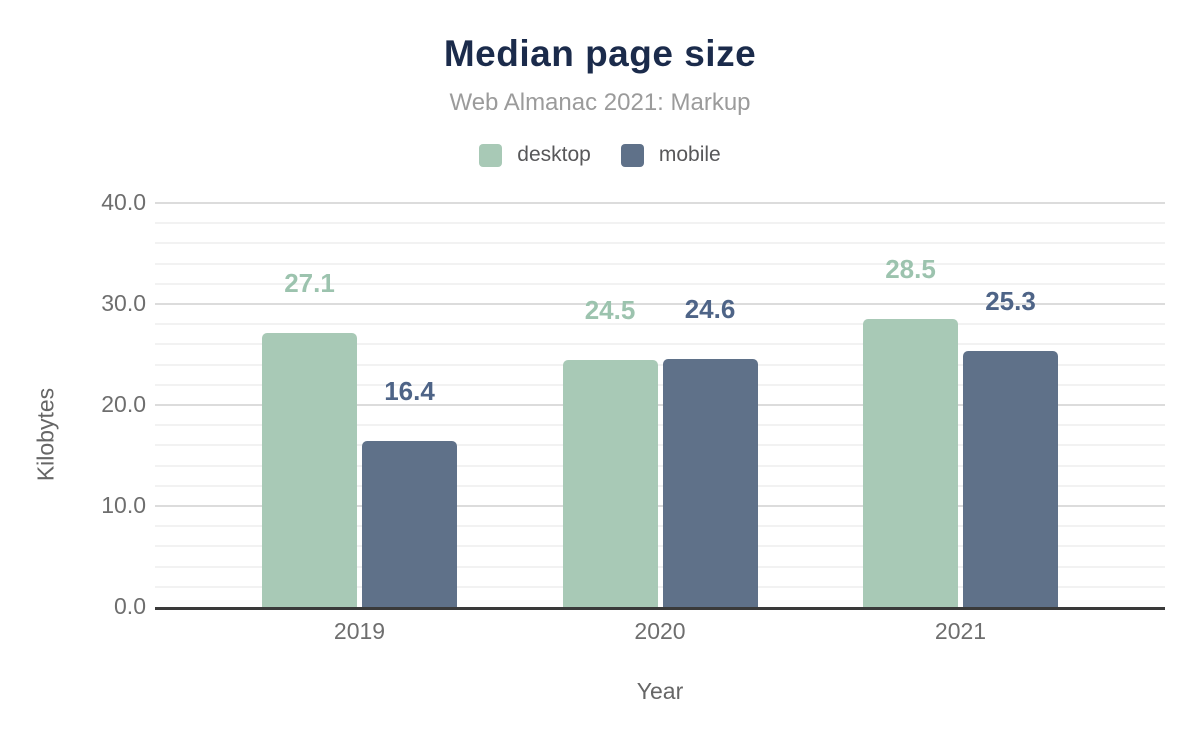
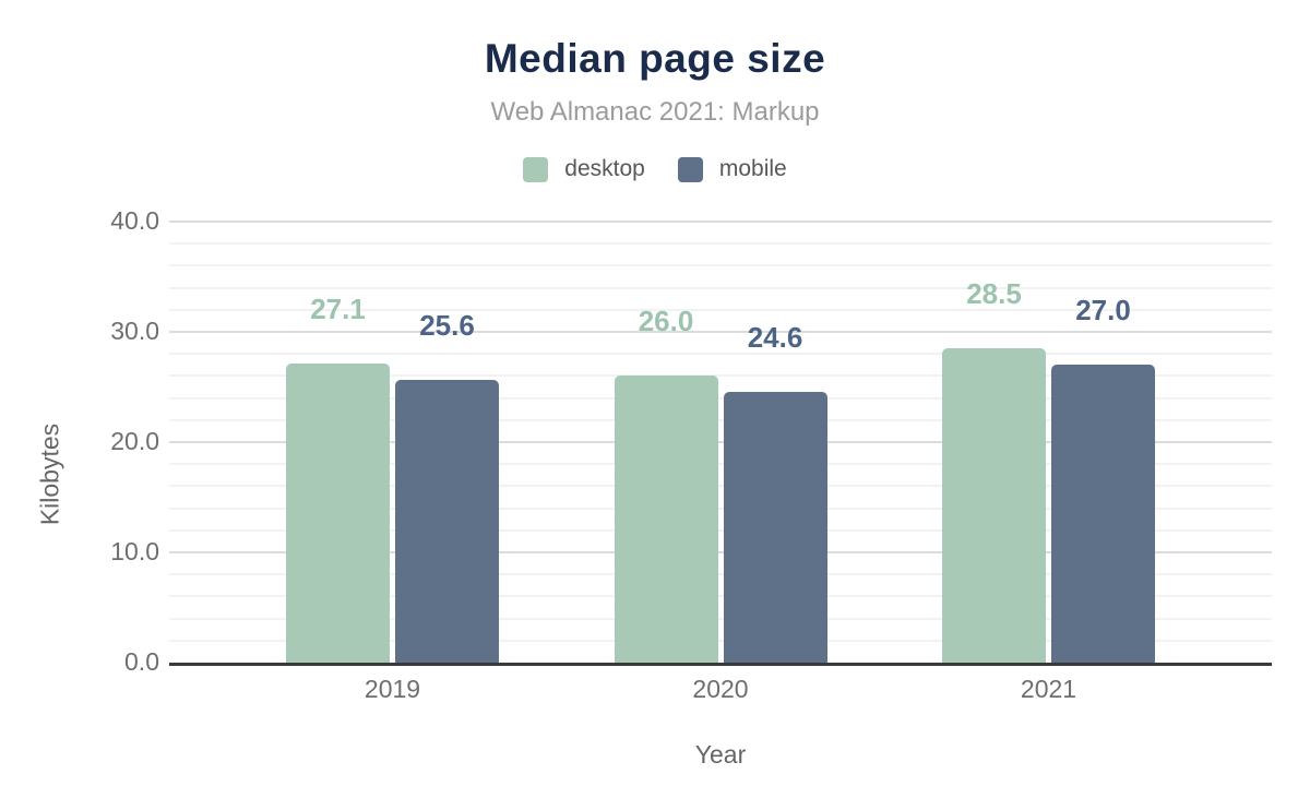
mobile/2019: 16.4 -> 25.6
desktop/2020: 24.5 -> 26.0
mobile/2021: 25.3 -> 27.0
